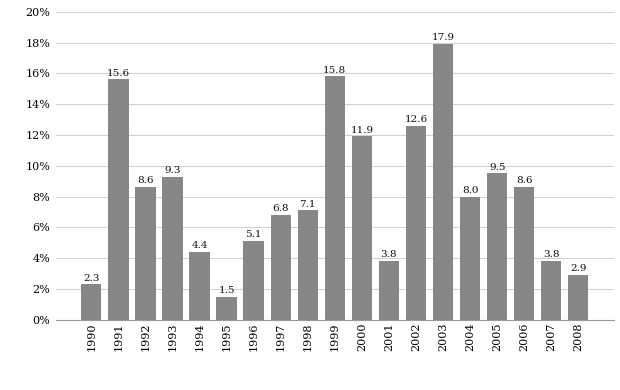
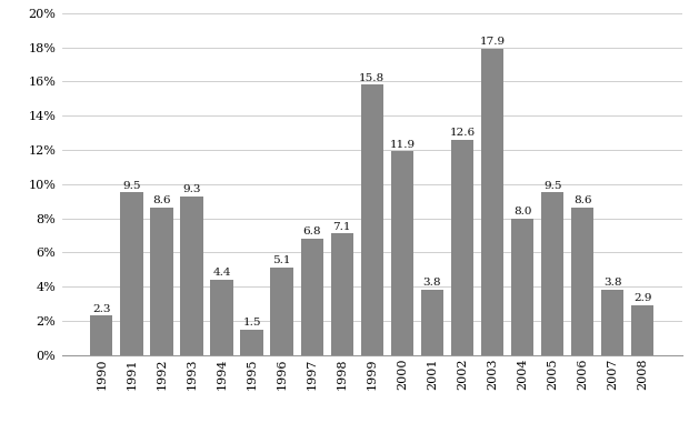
1991: 15.6 -> 9.5
